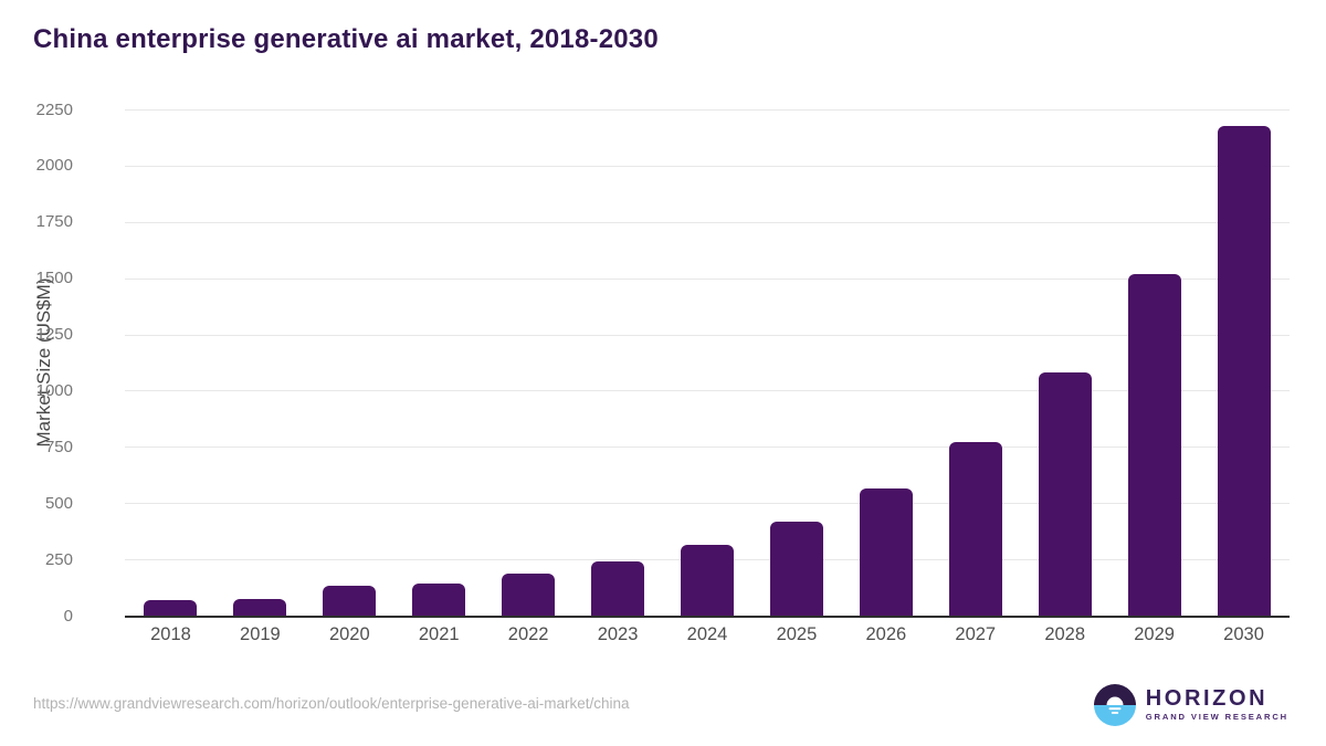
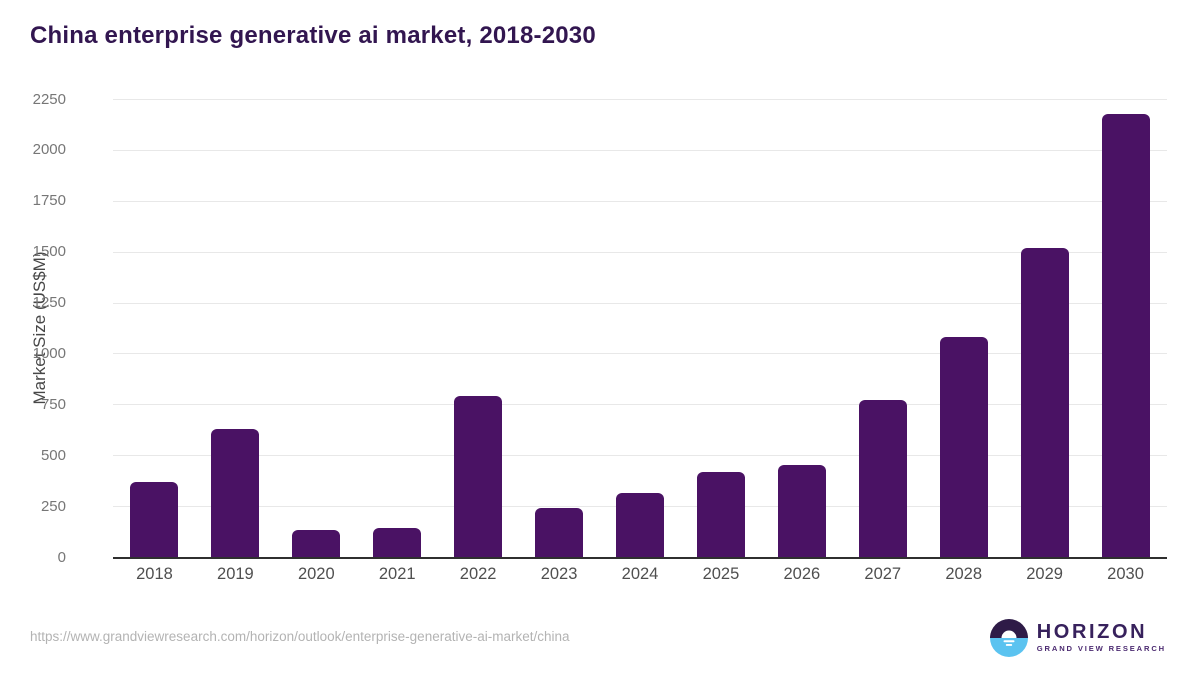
2018: 70 -> 370
2019: 80 -> 630
2022: 180 -> 790
2026: 560 -> 450
